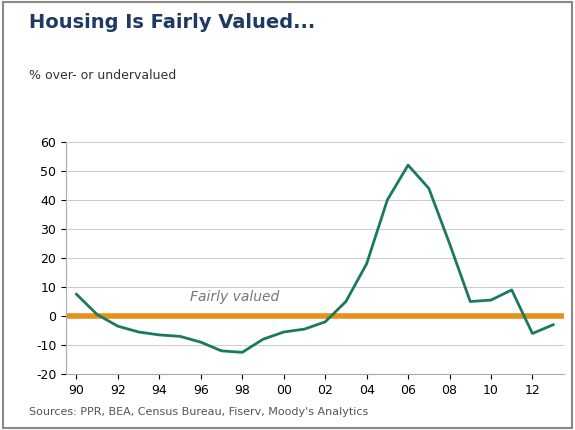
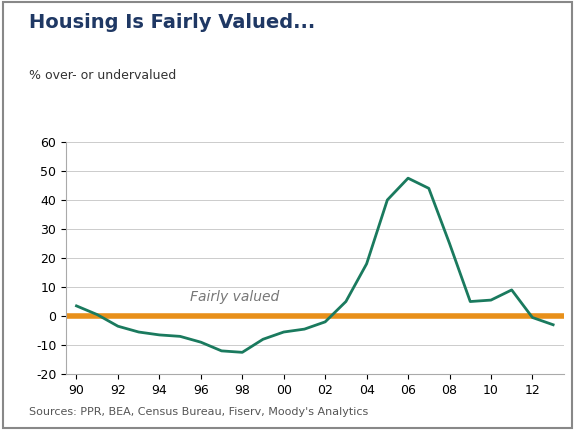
90: 7.5 -> 3.5
06: 52.0 -> 47.5
12: -6.0 -> -0.5
